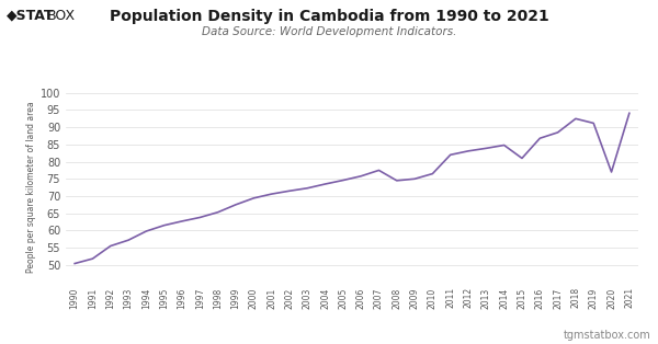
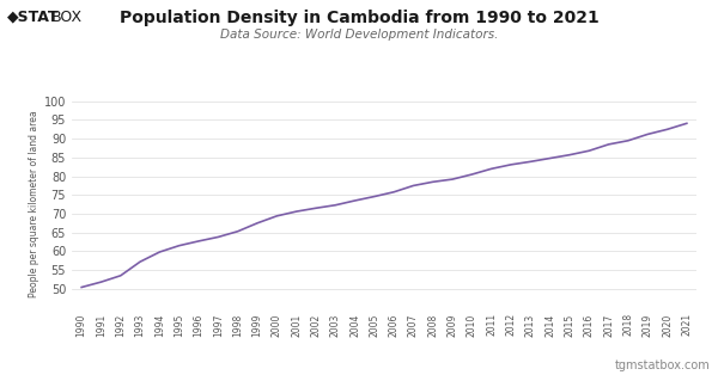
1992: 55.5 -> 53.5
2008: 74.5 -> 78.5
2009: 75.0 -> 79.2
2010: 76.5 -> 80.5
2015: 81.0 -> 85.7
2018: 92.5 -> 89.5
2020: 77.0 -> 92.5
